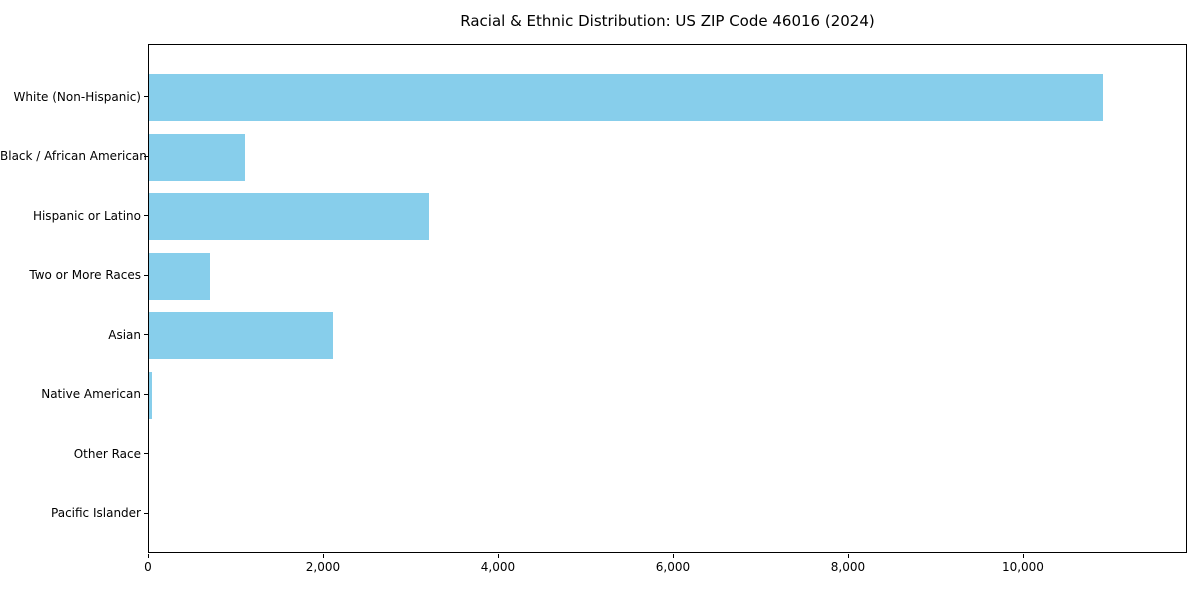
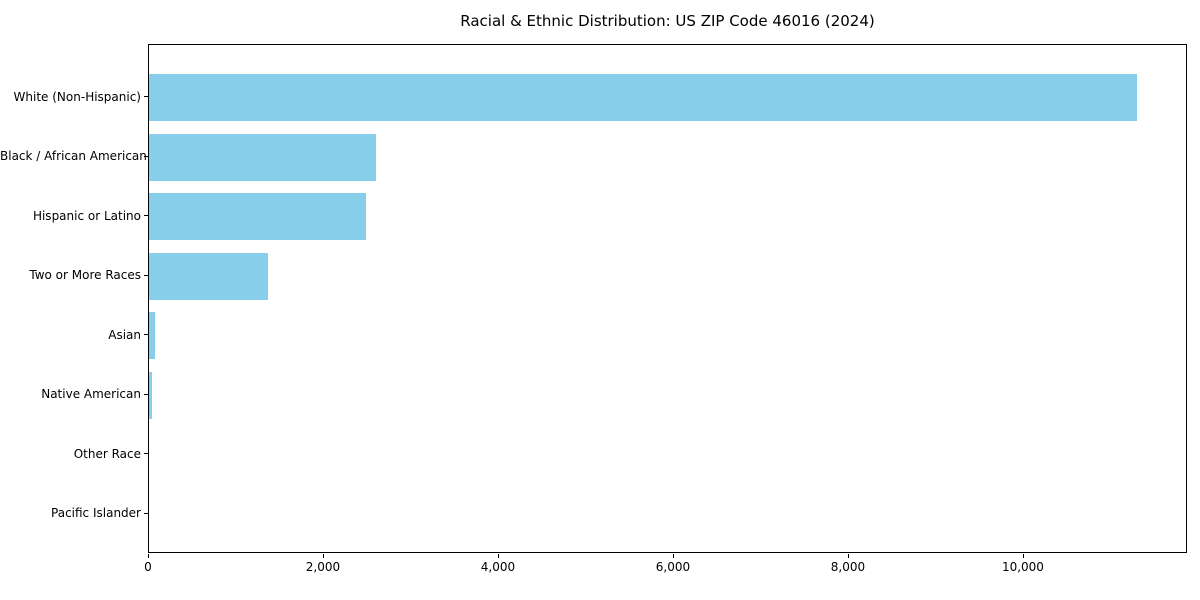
White (Non-Hispanic): 10900 -> 11300
Black / African American: 1100 -> 2600
Hispanic or Latino: 3200 -> 2500
Two or More Races: 700 -> 1400
Asian: 2100 -> 100
